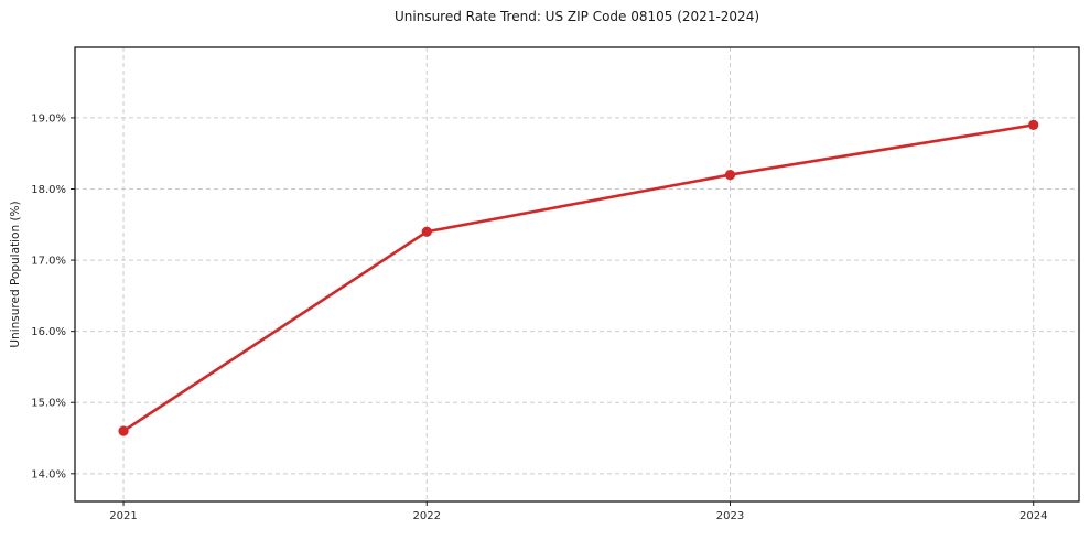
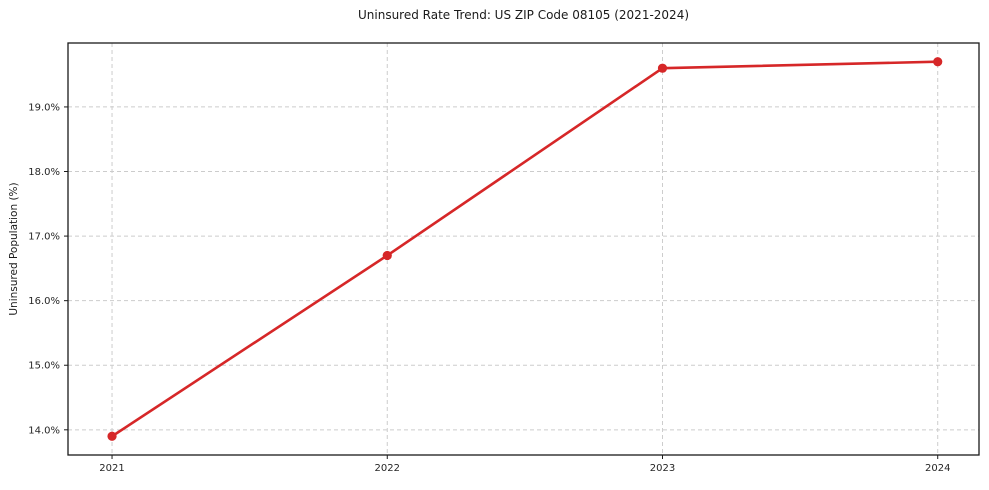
2021: 14.6% -> 13.9%
2022: 17.4% -> 16.7%
2023: 18.2% -> 19.6%
2024: 18.9% -> 19.7%
